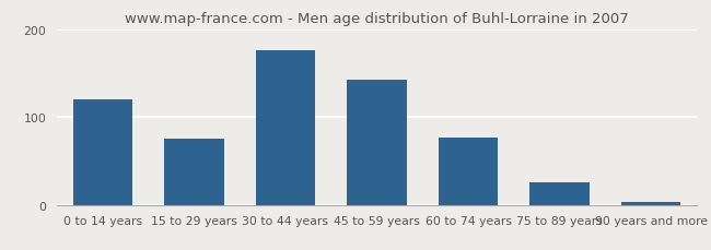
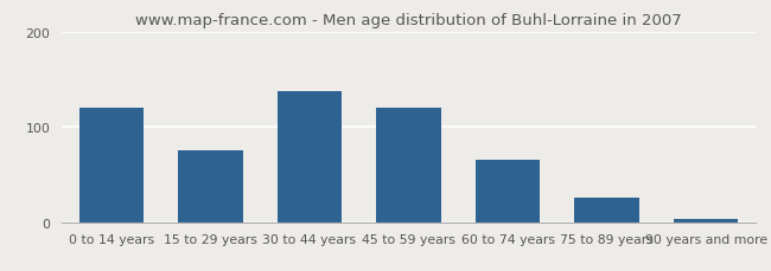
30 to 44 years: 176 -> 138
45 to 59 years: 142 -> 120
60 to 74 years: 76 -> 65
